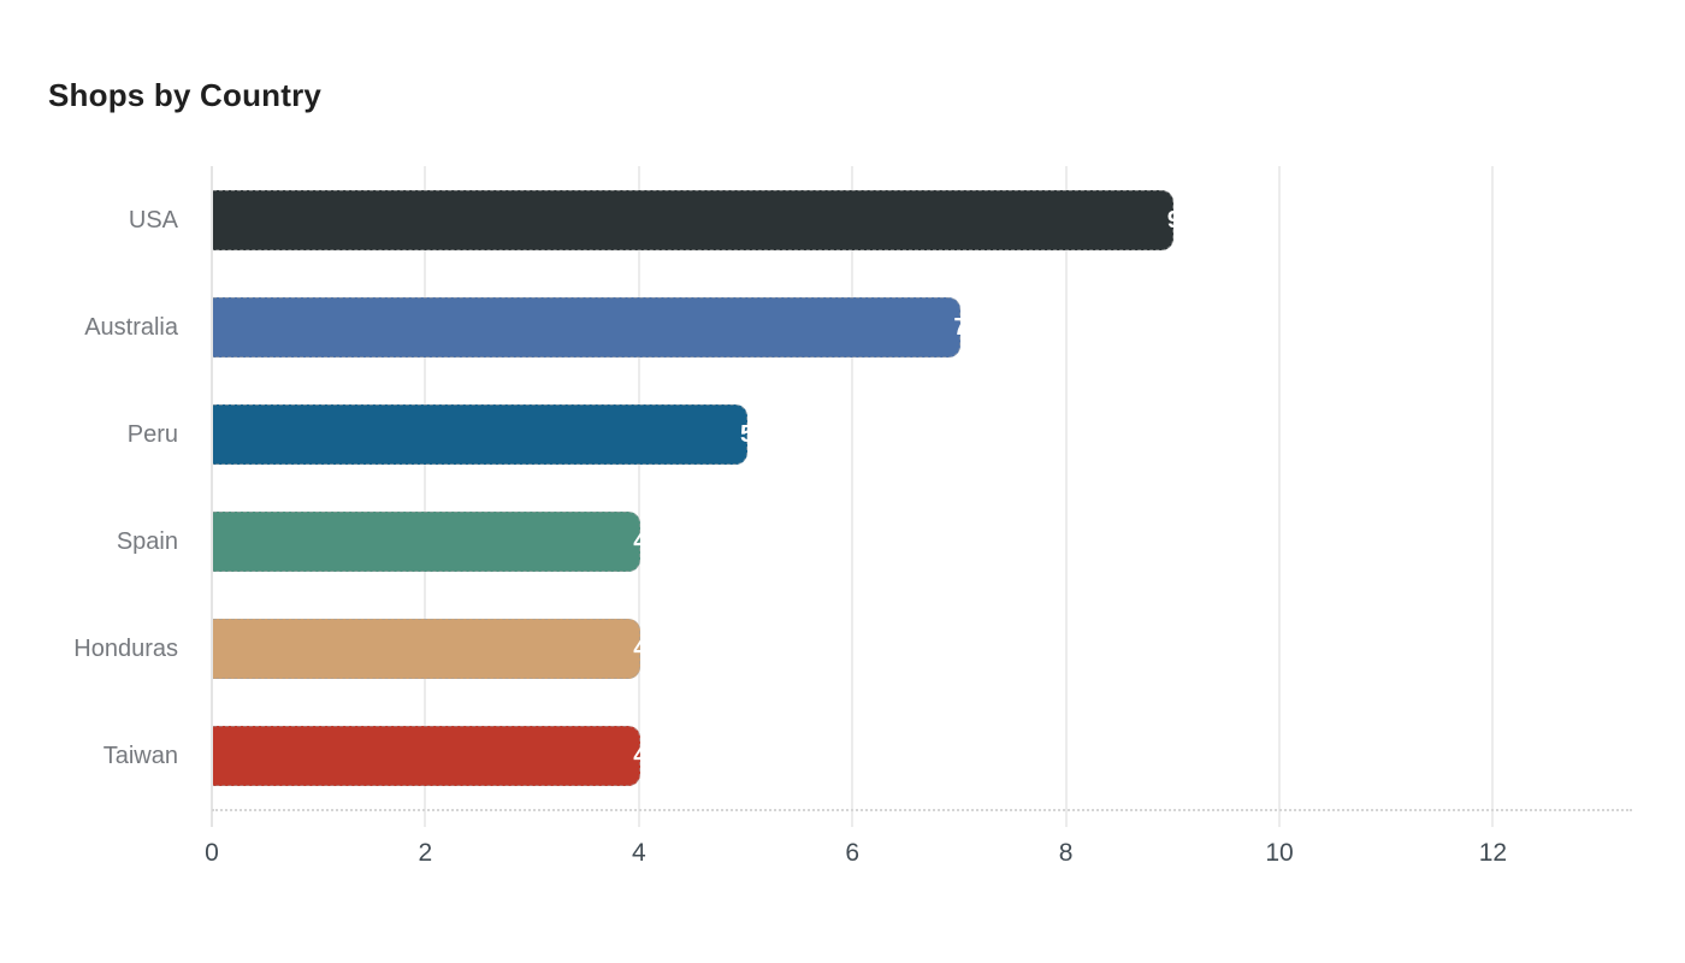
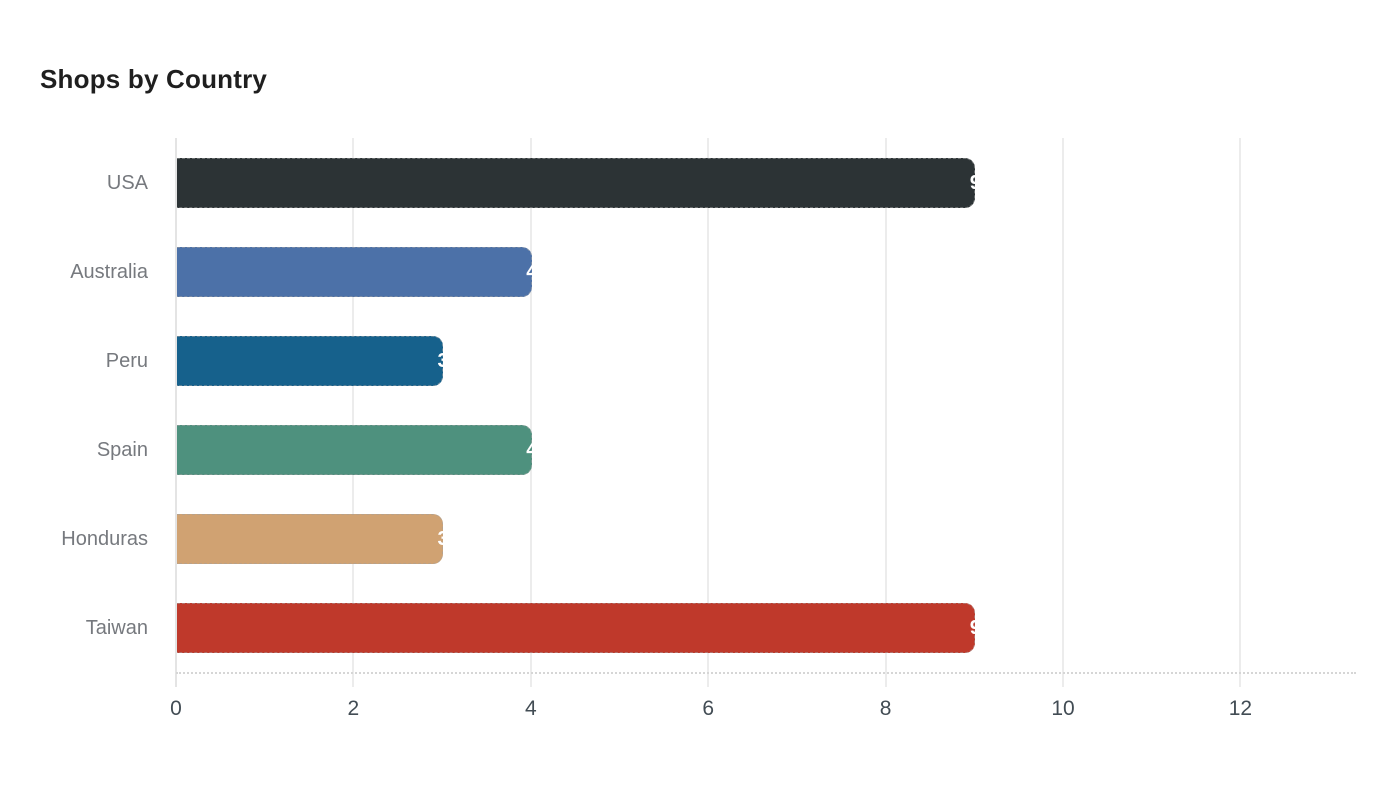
Australia: 7 -> 4
Peru: 5 -> 3
Honduras: 4 -> 3
Taiwan: 4 -> 9
